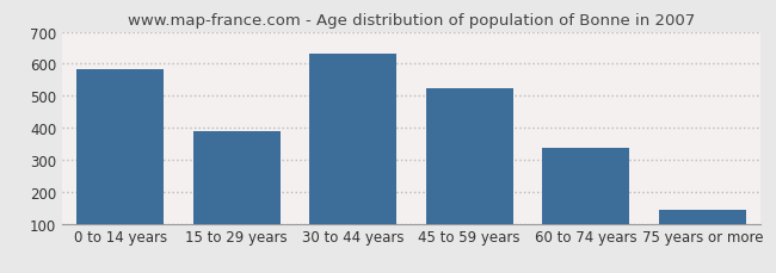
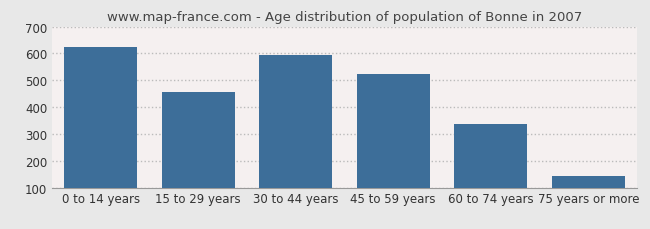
0 to 14 years: 583 -> 625
15 to 29 years: 390 -> 455
30 to 44 years: 632 -> 595
